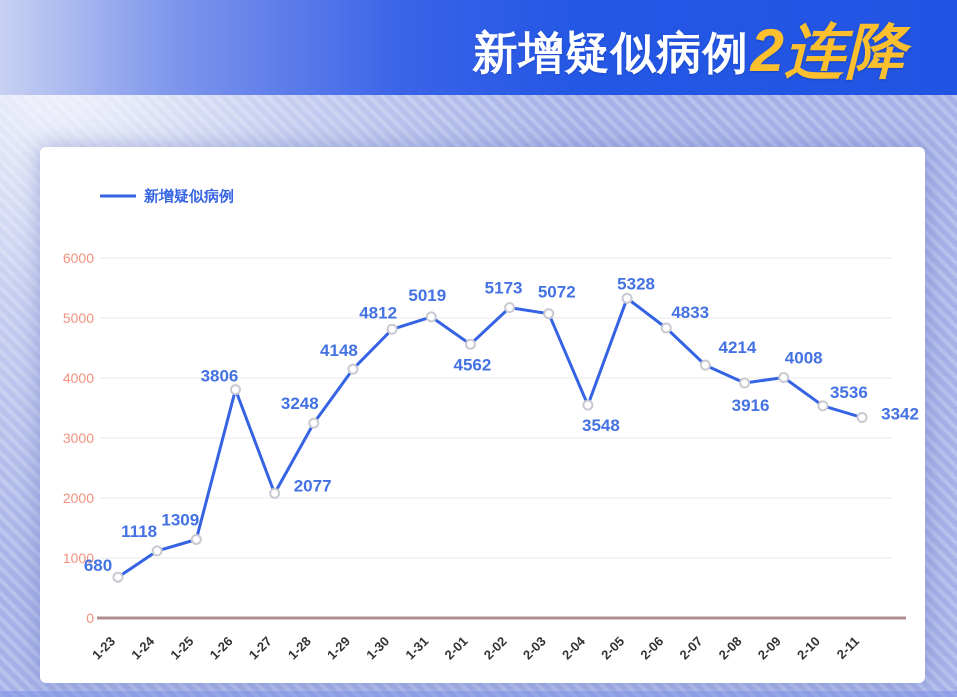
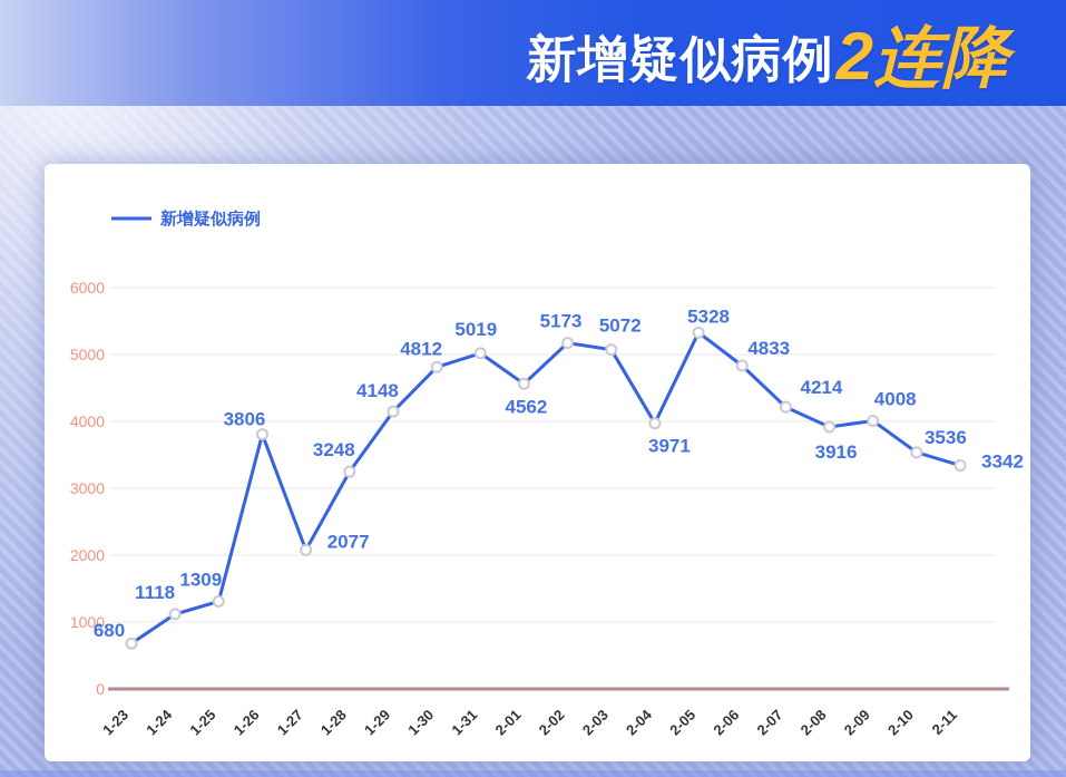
2-04: 3548 -> 3971
